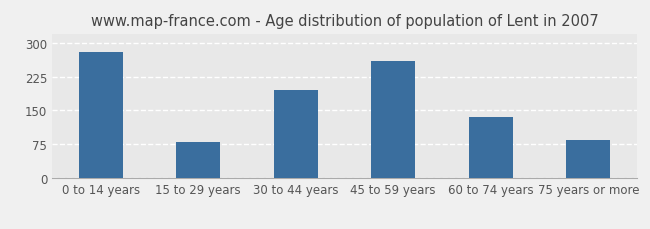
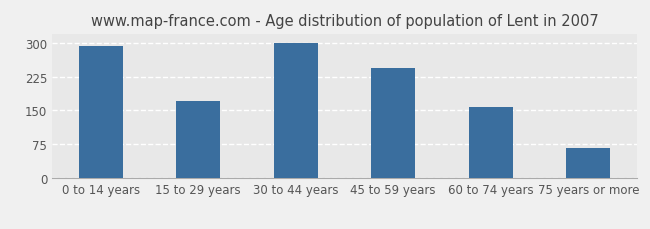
0 to 14 years: 280 -> 292
15 to 29 years: 80 -> 172
30 to 44 years: 195 -> 300
45 to 59 years: 260 -> 243
60 to 74 years: 135 -> 157
75 years or more: 85 -> 68
